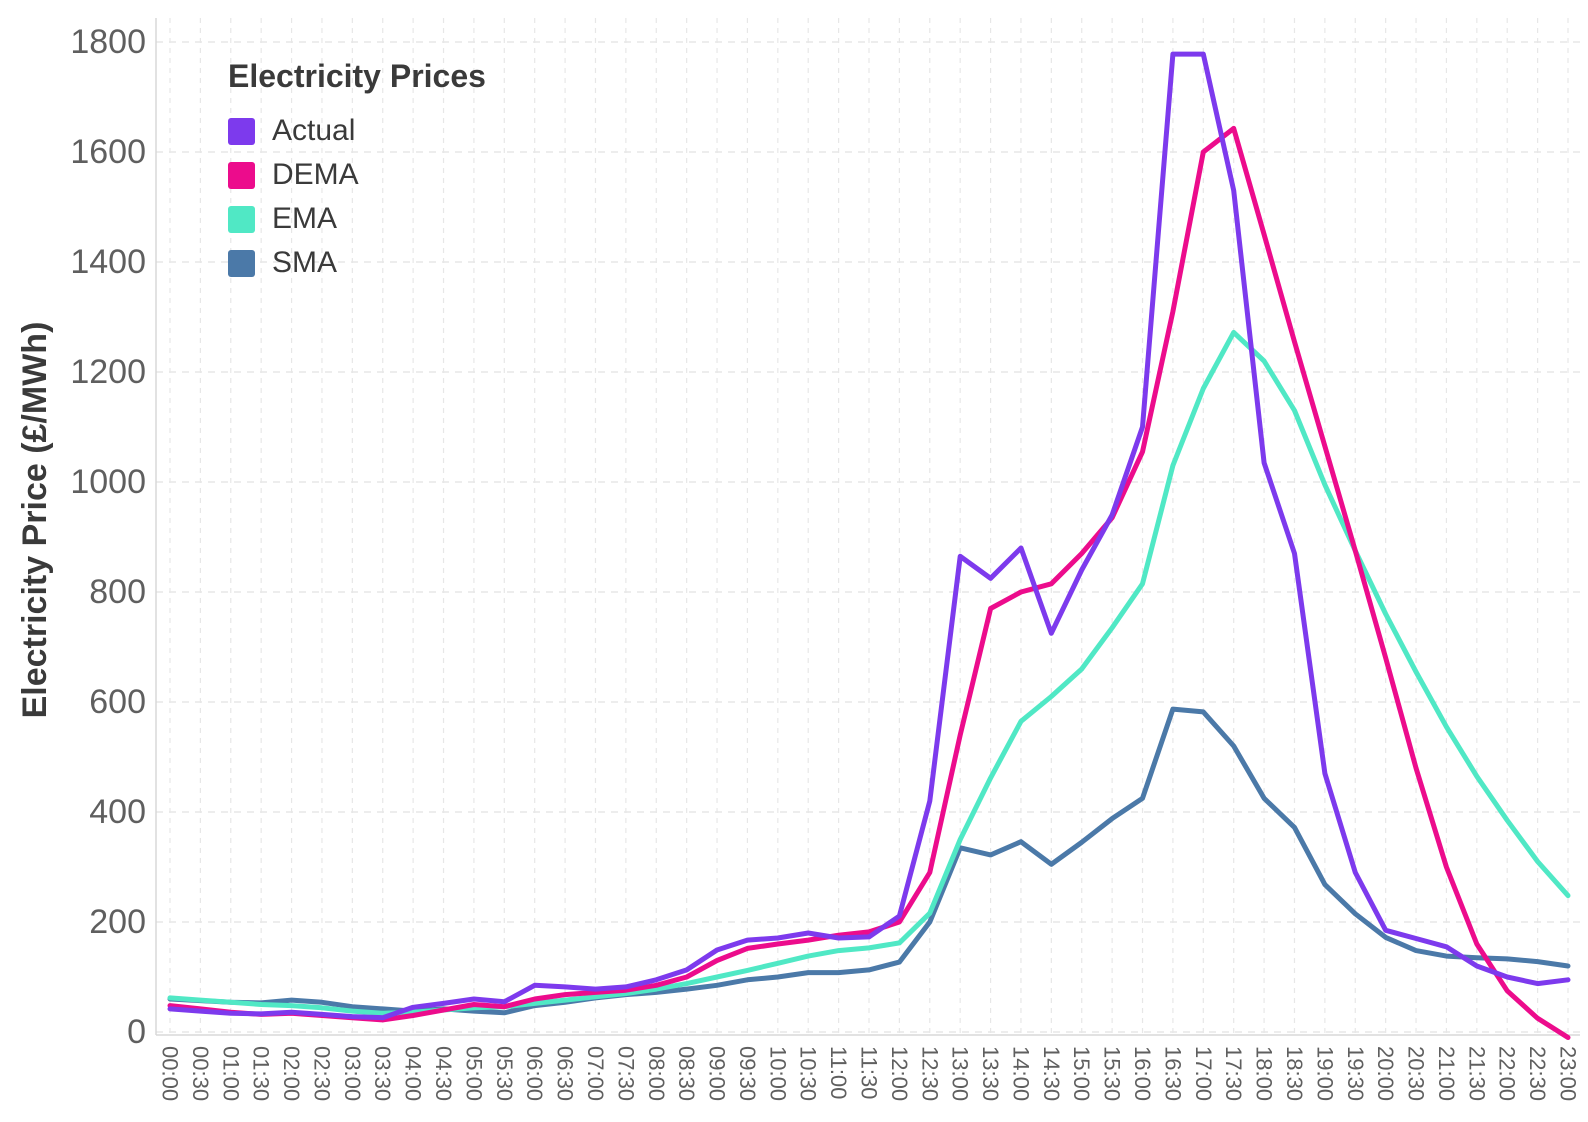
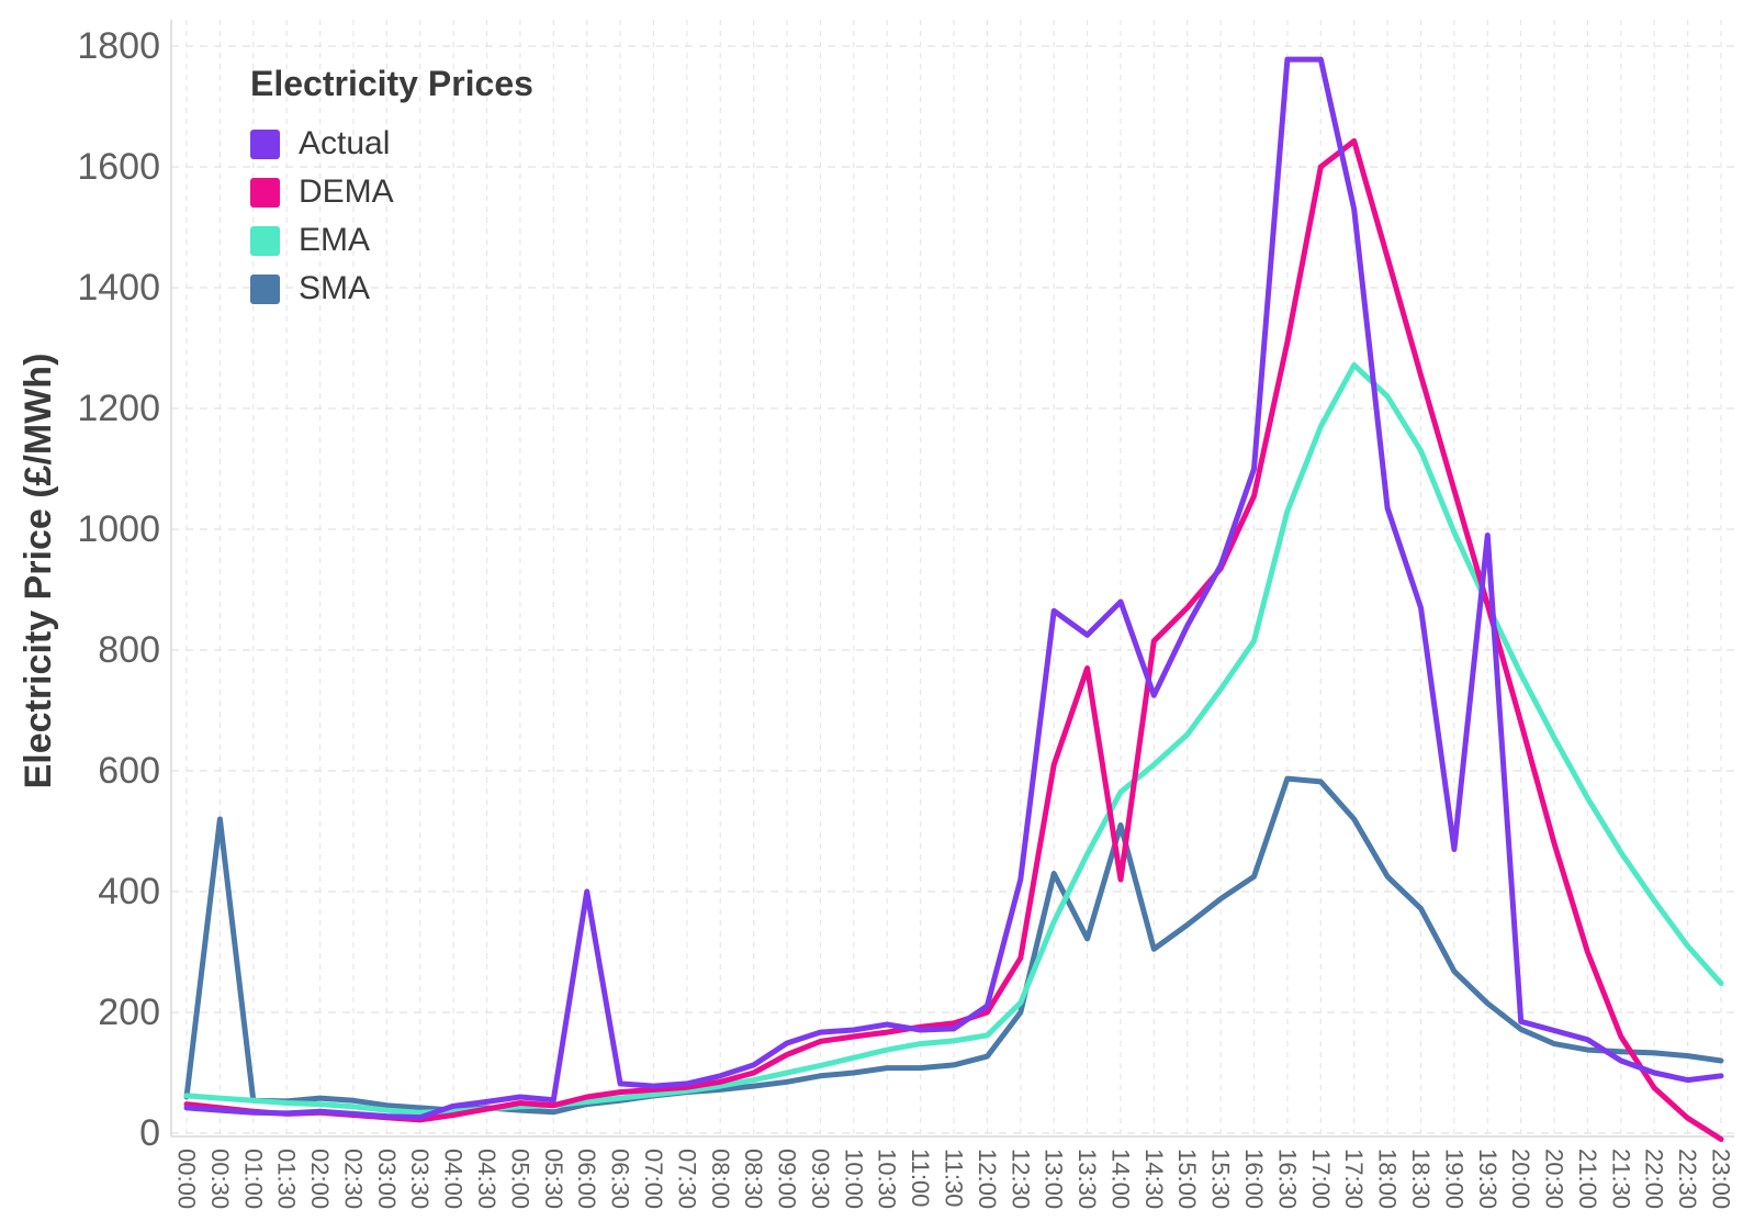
SMA/00:30: 60 -> 520
Actual/06:00: 80 -> 400
DEMA/13:00: 540 -> 610
SMA/13:00: 340 -> 430
DEMA/14:00: 800 -> 420
SMA/14:00: 350 -> 510
Actual/19:30: 290 -> 990
